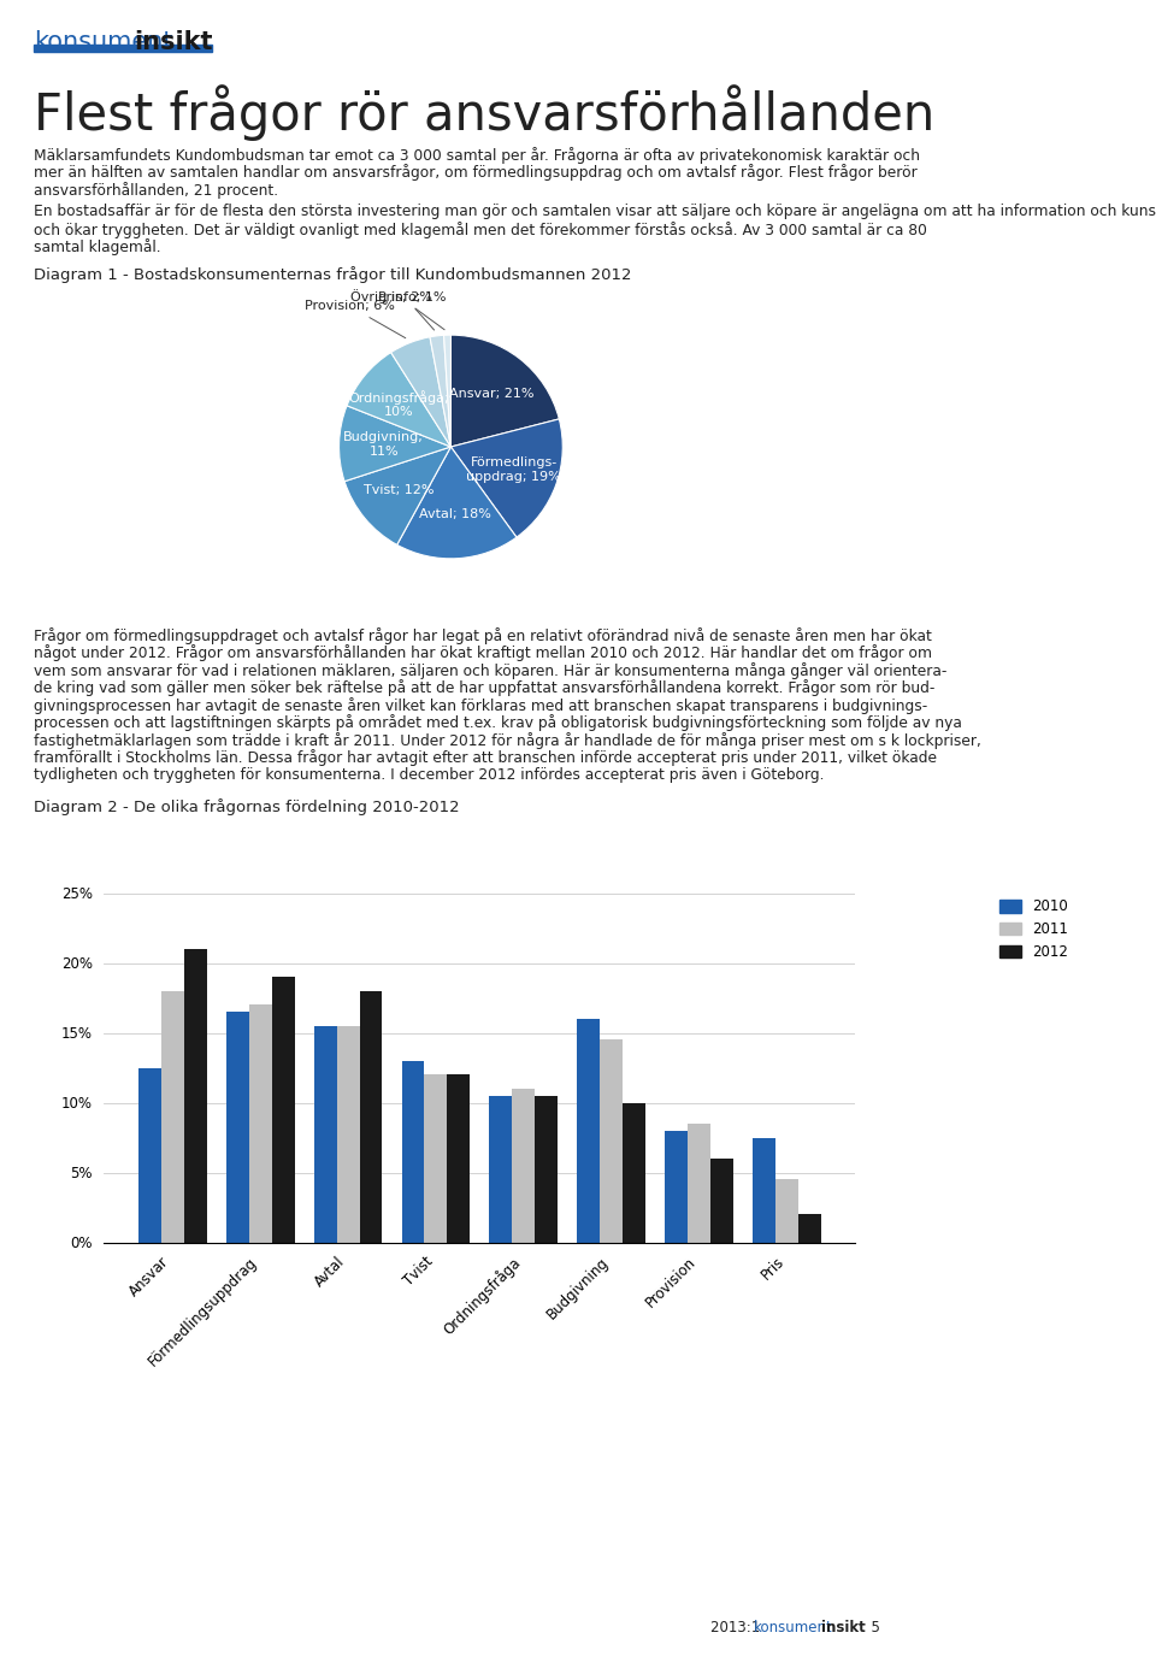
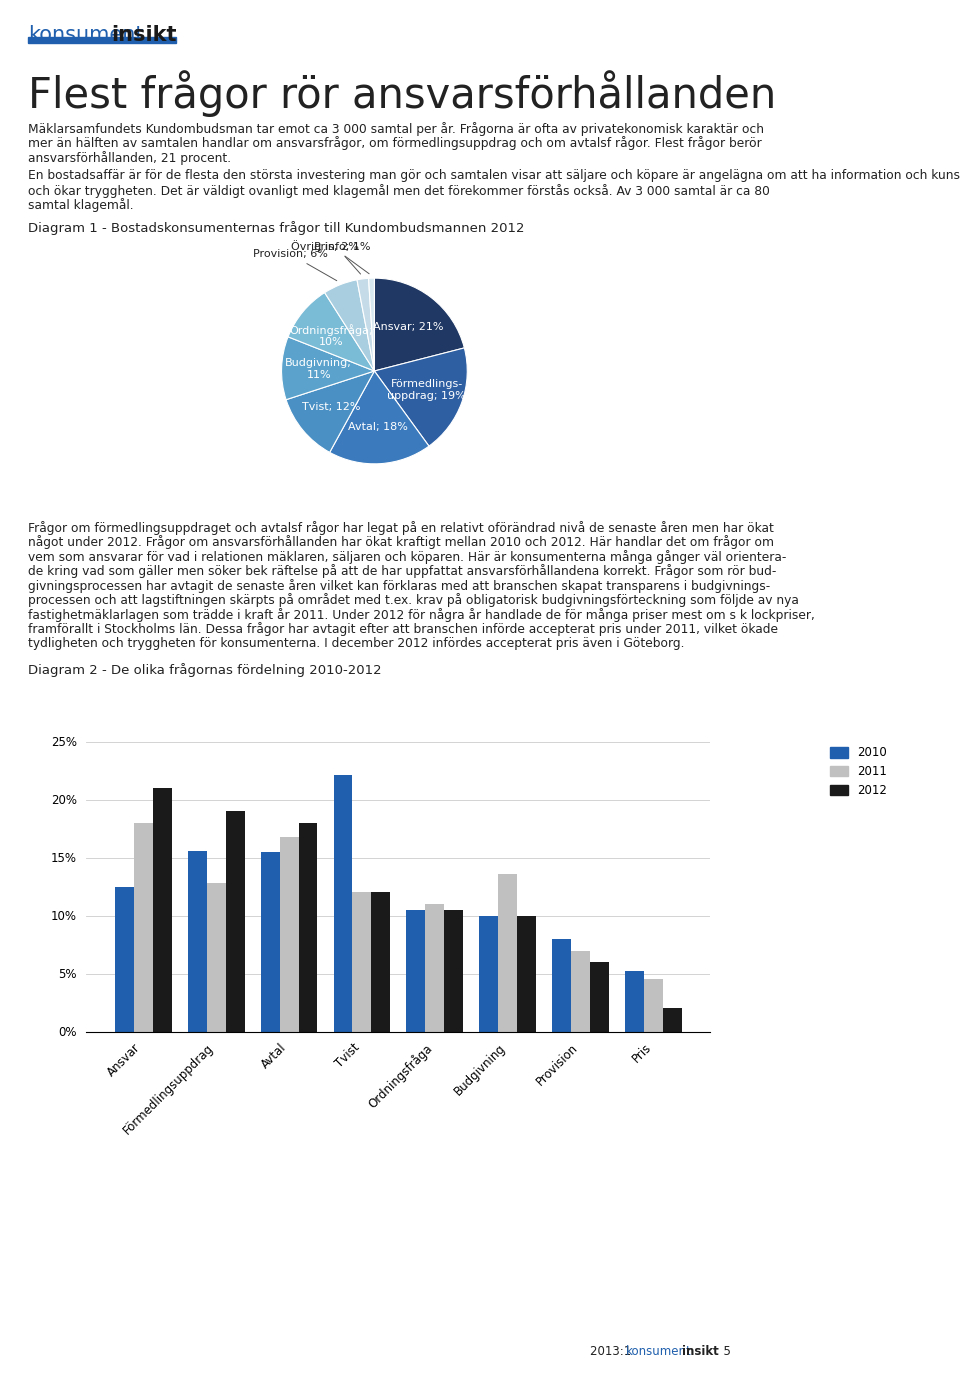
2010/Förmedlingsuppdrag: 16.5% -> 15.6%
2011/Förmedlingsuppdrag: 17.0% -> 12.8%
2011/Avtal: 15.5% -> 16.8%
2010/Tvist: 13.0% -> 22.1%
2010/Budgivning: 16.0% -> 10.0%
2011/Budgivning: 14.5% -> 13.6%
2011/Provision: 8.5% -> 6.9%
2010/Pris: 7.5% -> 5.2%
